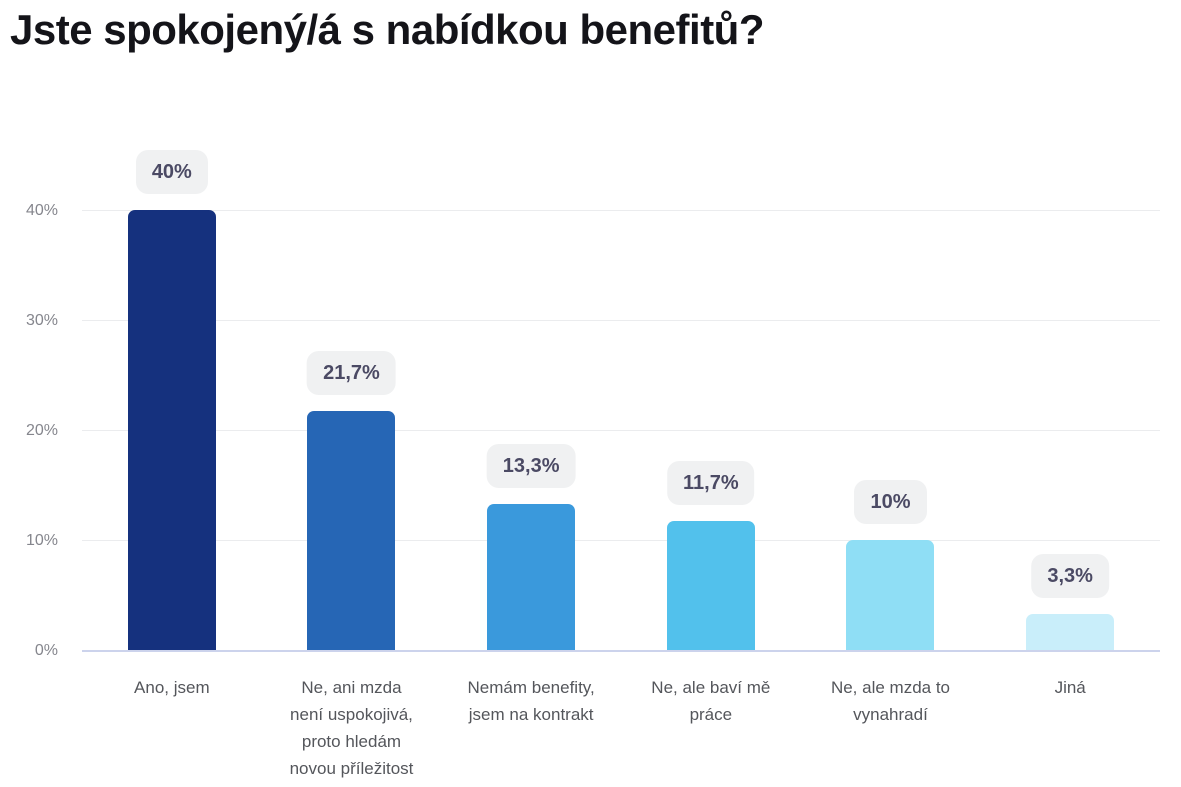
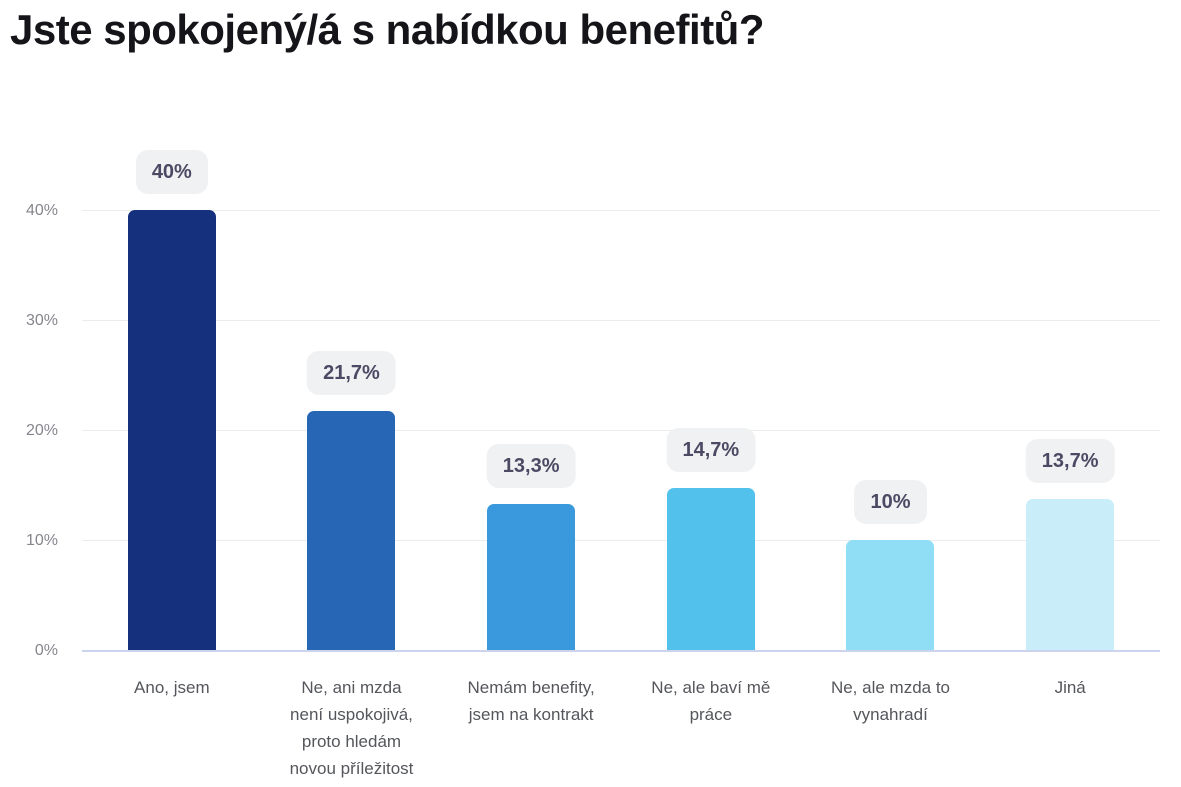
Ne, ale baví mě práce: 11,7% -> 14,7%
Jiná: 3,3% -> 13,7%
